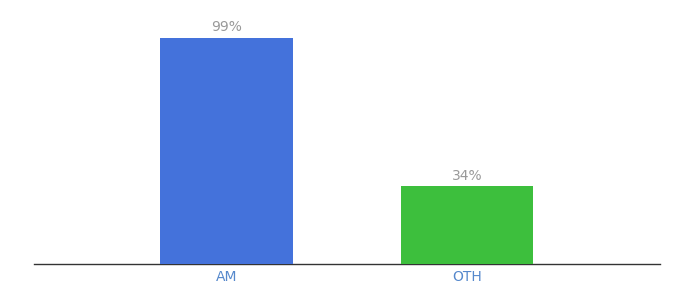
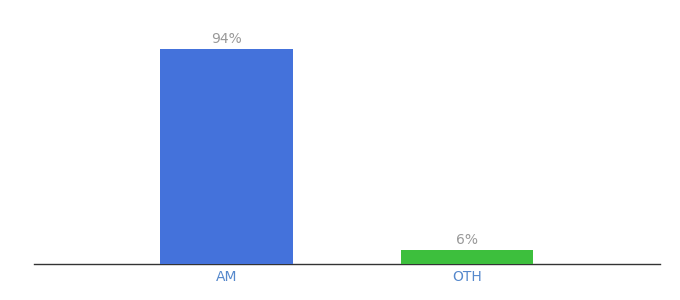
AM: 99% -> 94%
OTH: 34% -> 6%
